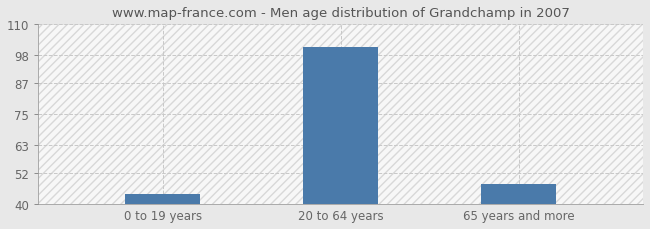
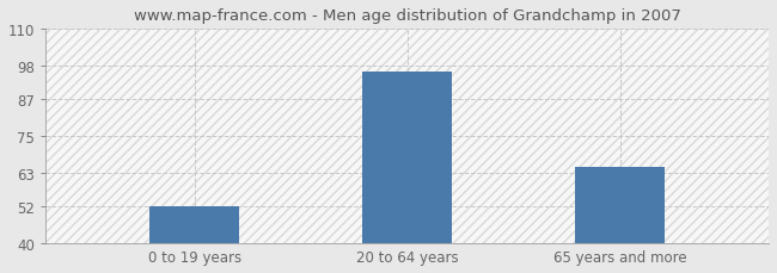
0 to 19 years: 44 -> 52
20 to 64 years: 101 -> 96
65 years and more: 48 -> 65
